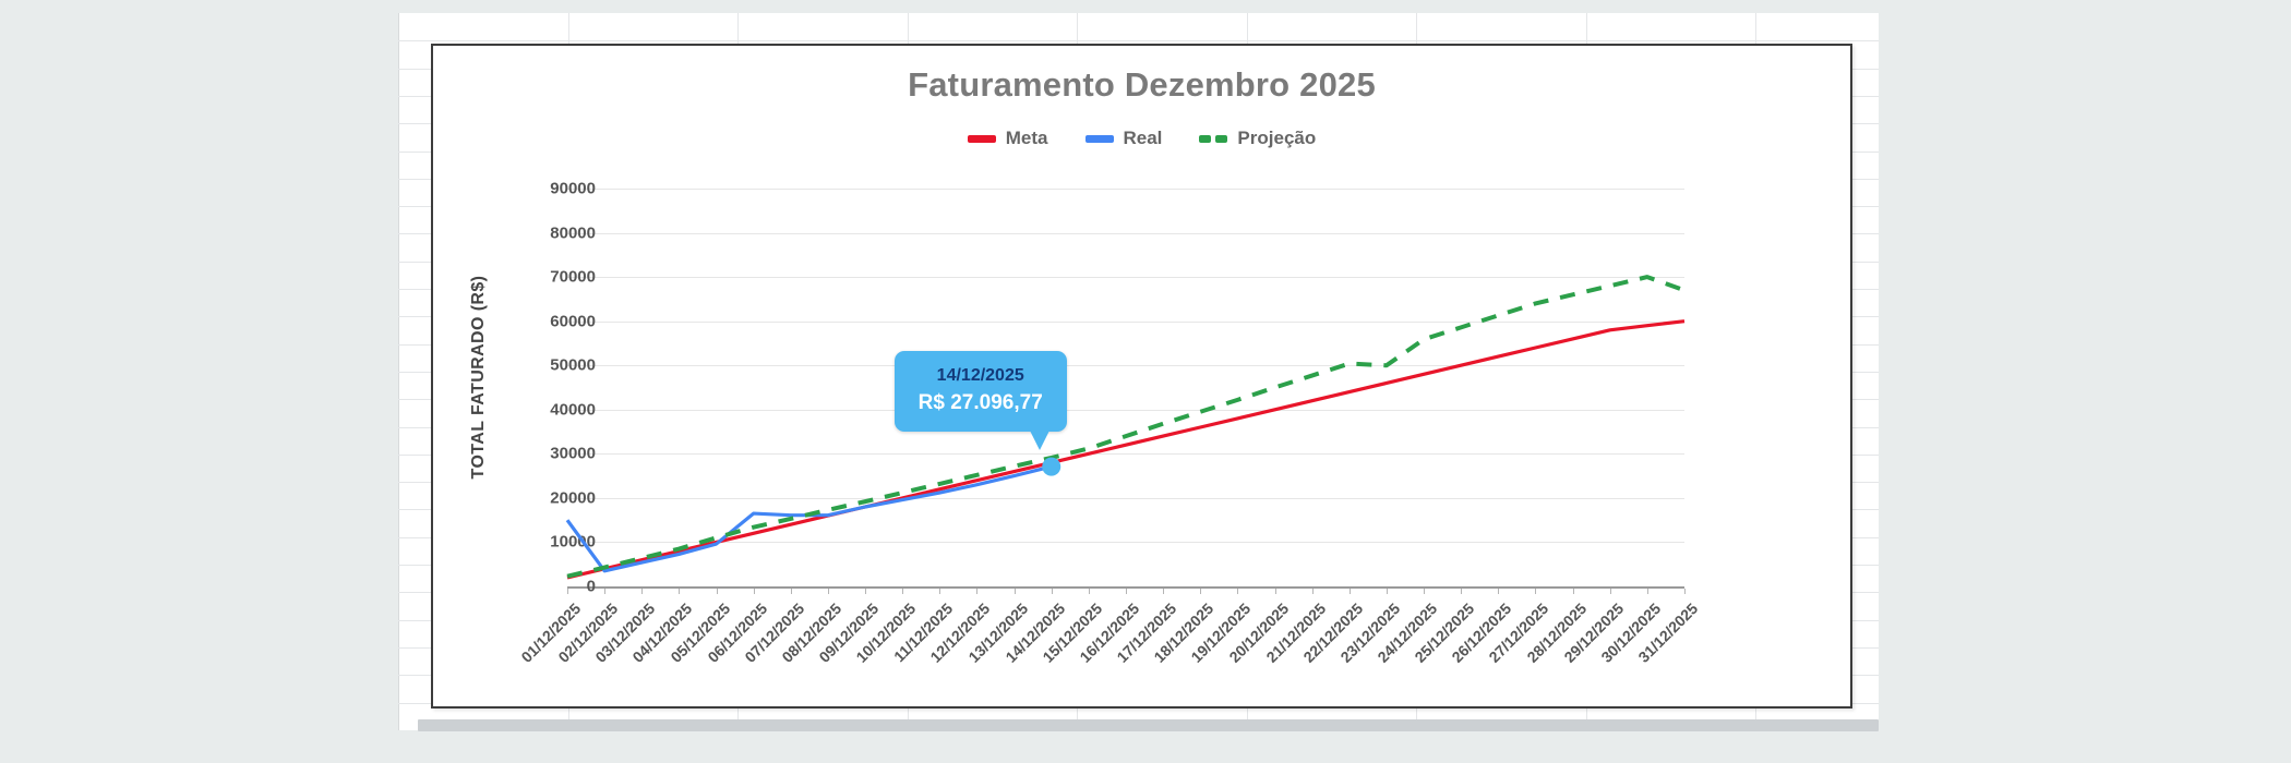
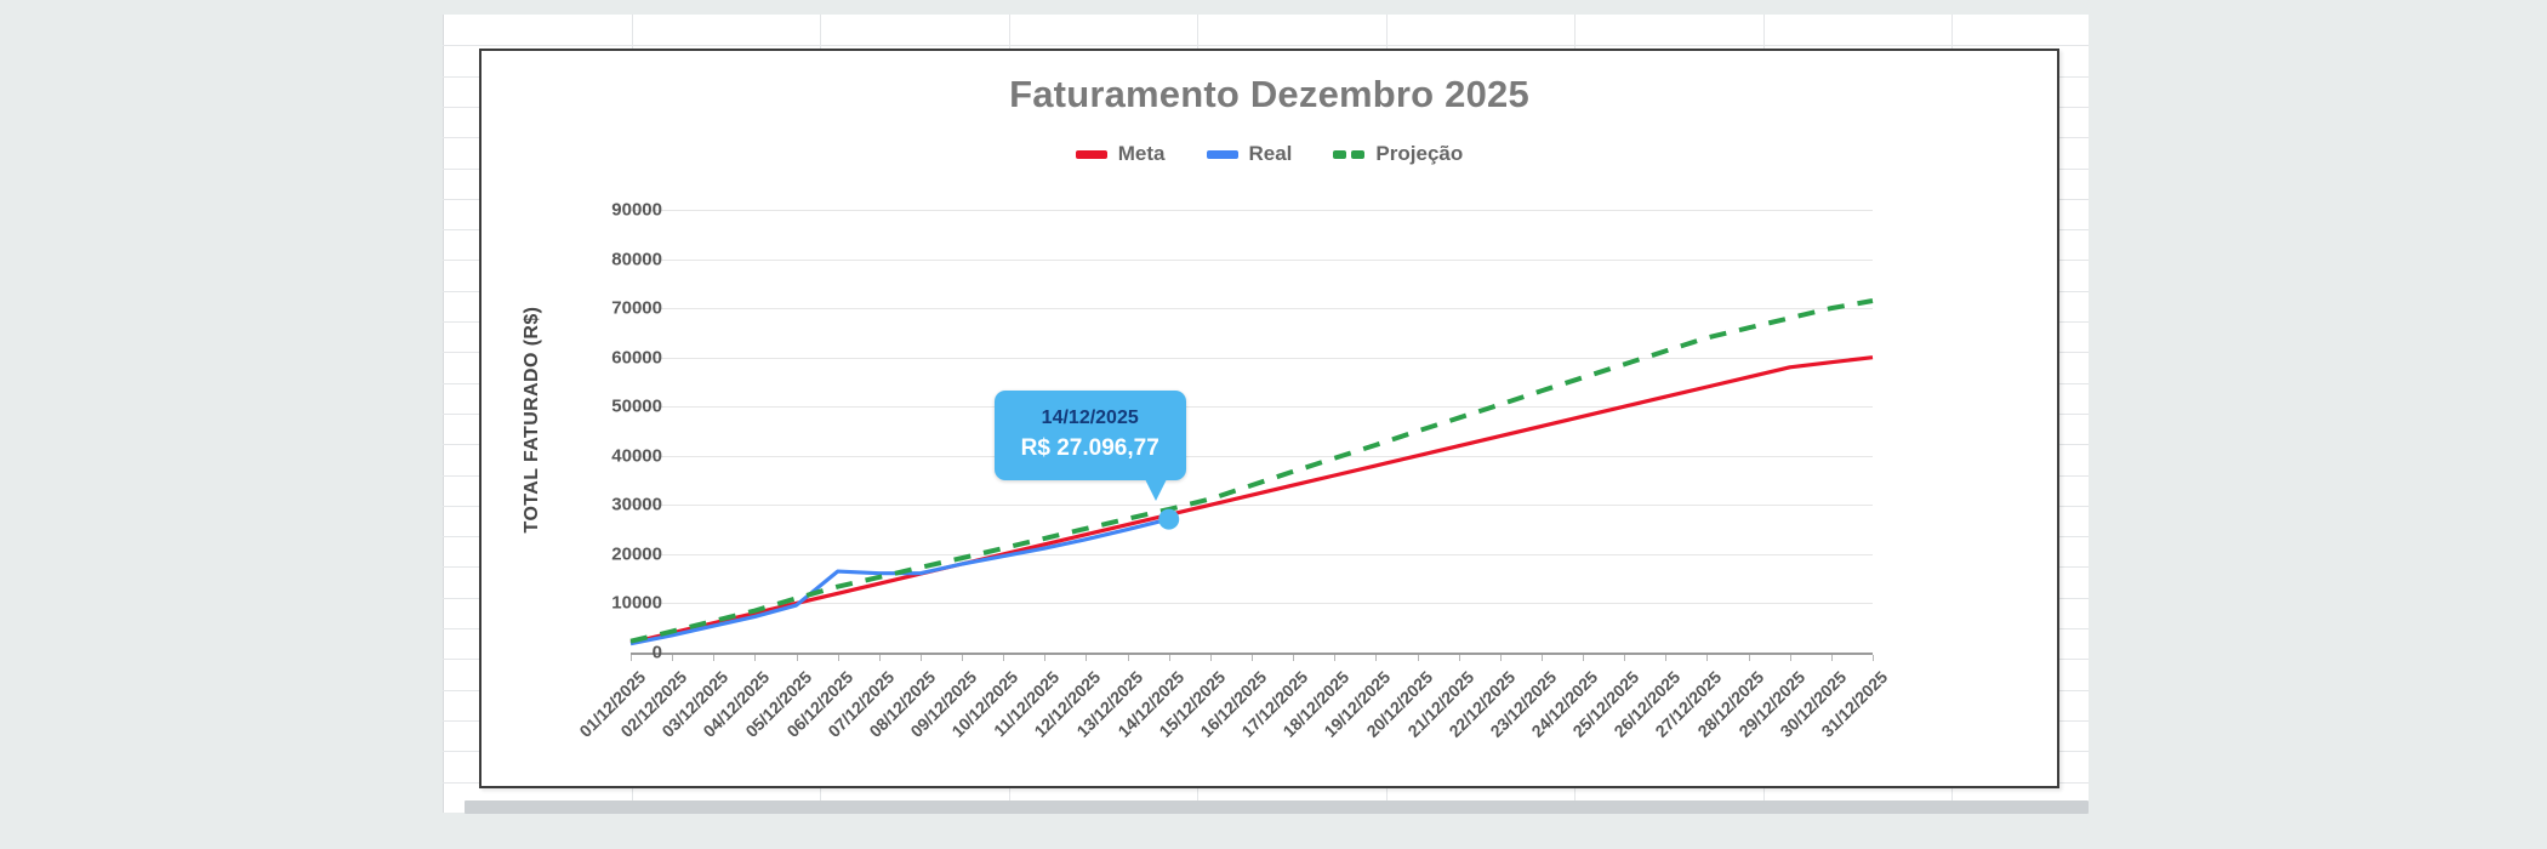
Real/01/12/2025: 15000 -> 2000
Projeção/23/12/2025: 50000 -> 53000
Projeção/31/12/2025: 67000 -> 72000
